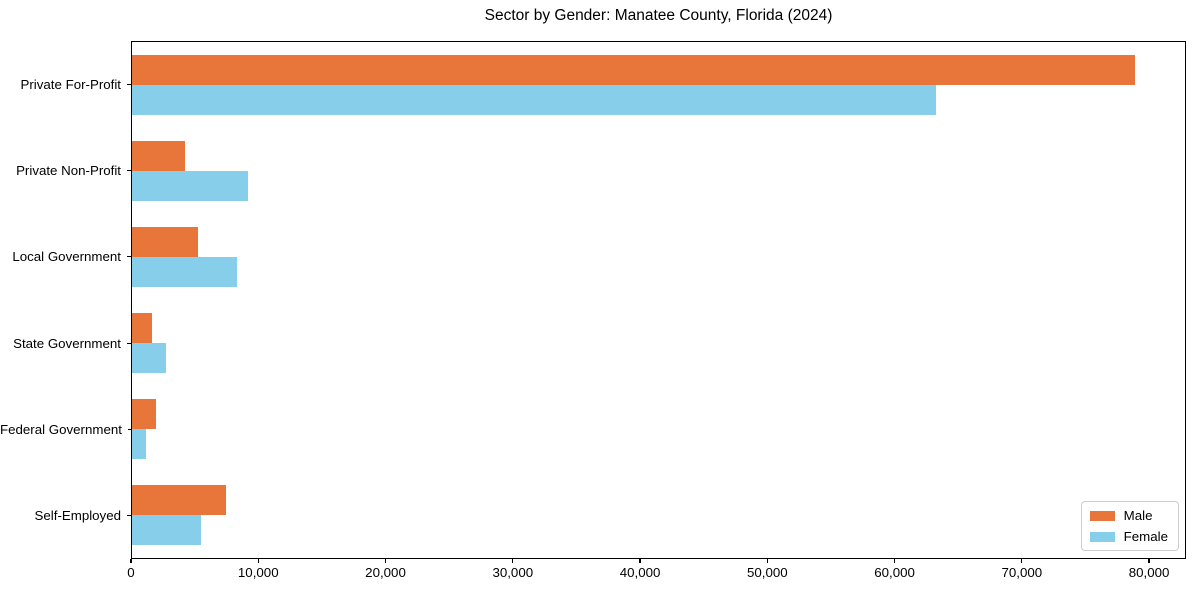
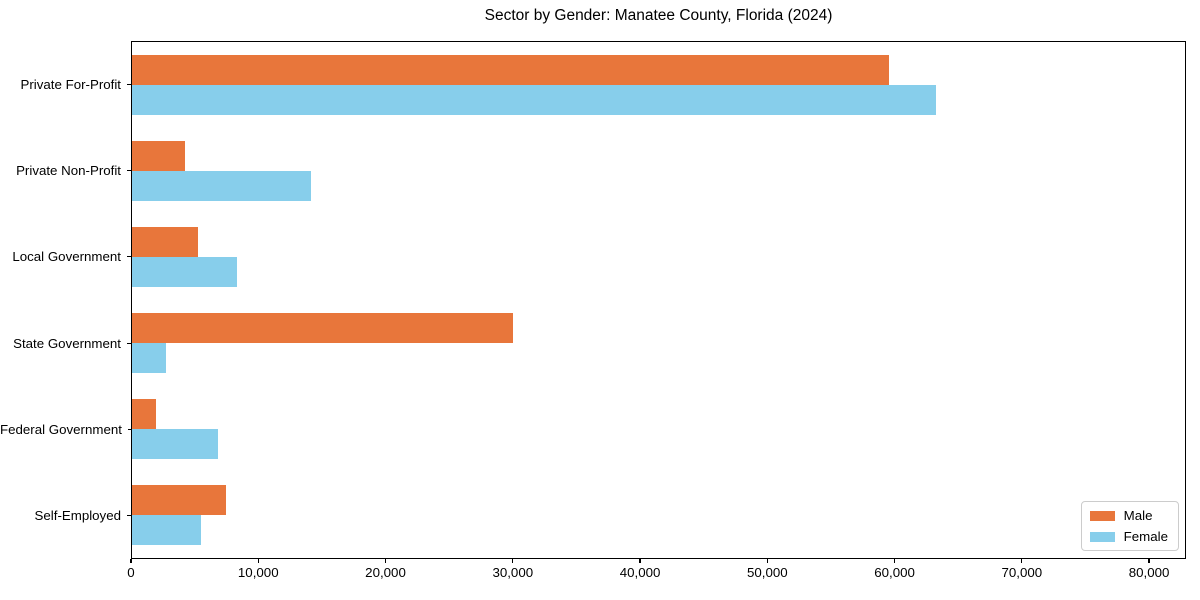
Male/Private For-Profit: 79000 -> 59600
Female/Private Non-Profit: 9100 -> 14100
Male/State Government: 1600 -> 30000
Female/Federal Government: 1100 -> 6800
